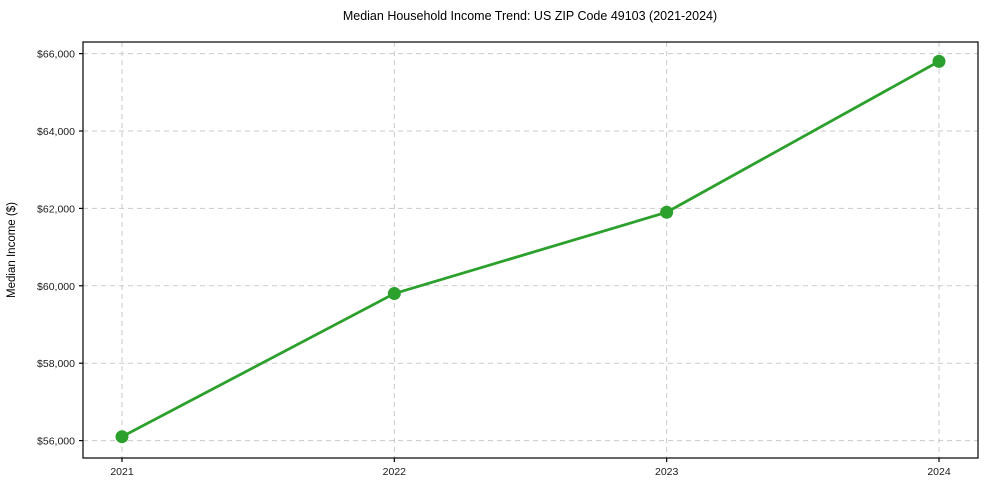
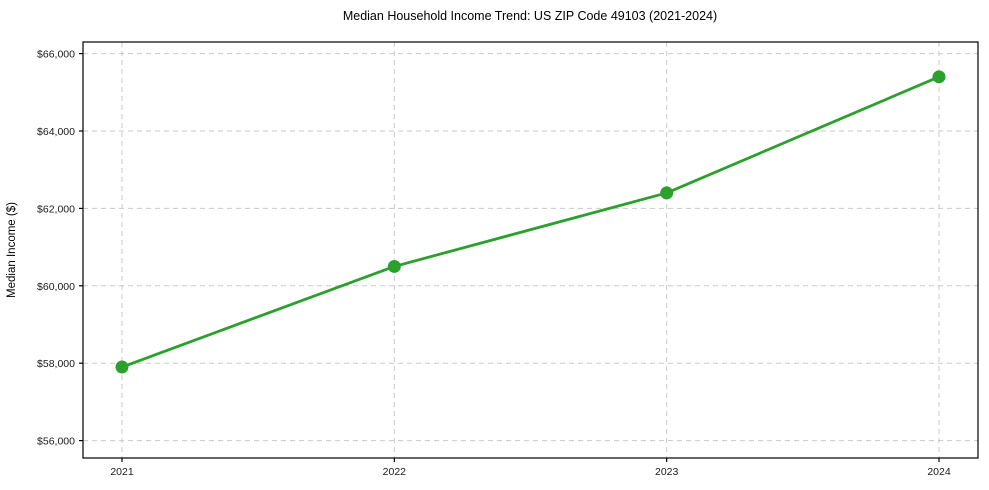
2021: $56100 -> $57900
2022: $59800 -> $60500
2023: $61900 -> $62400
2024: $65800 -> $65400
